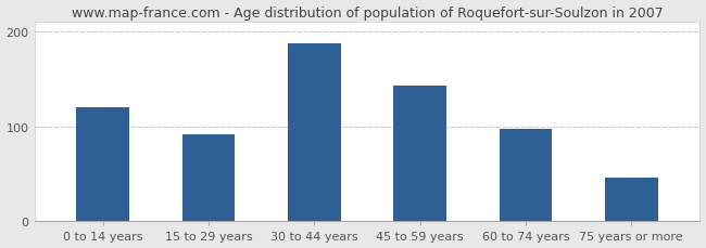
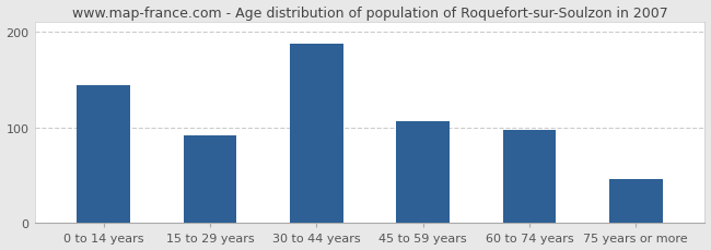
0 to 14 years: 120 -> 144
45 to 59 years: 143 -> 106
